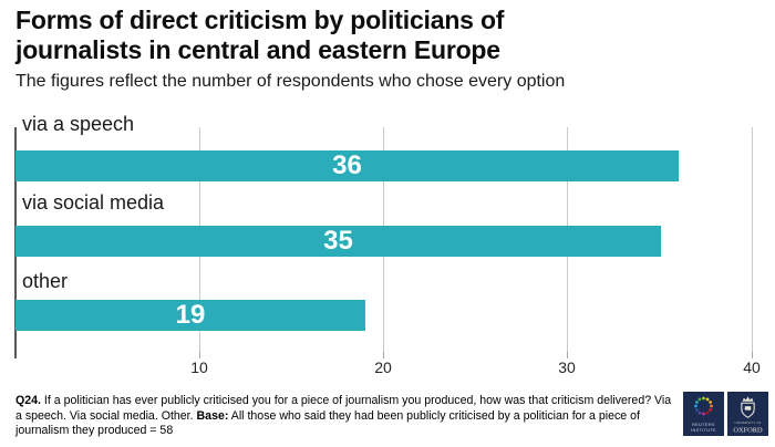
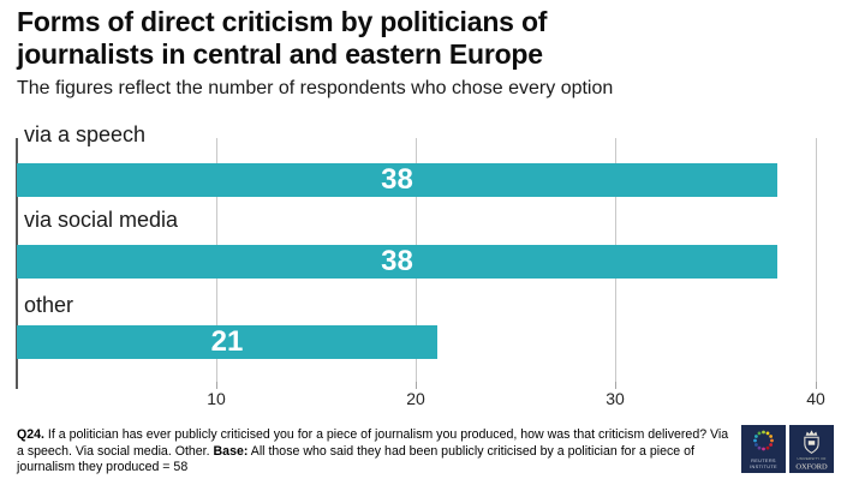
via a speech: 36 -> 38
via social media: 35 -> 38
other: 19 -> 21
